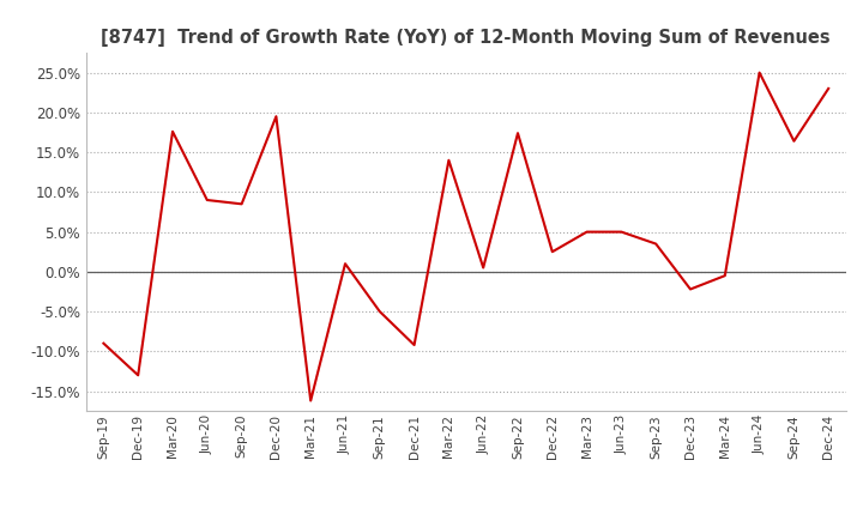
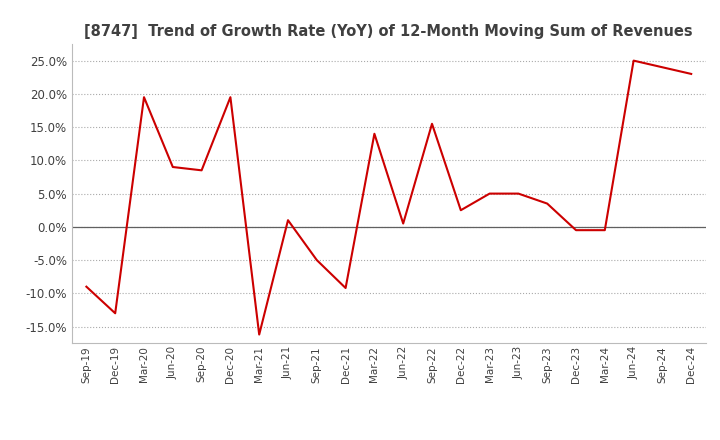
Mar-20: 17.6% -> 19.5%
Sep-22: 17.4% -> 15.5%
Dec-23: -2.2% -> -0.5%
Sep-24: 16.4% -> 24.0%
